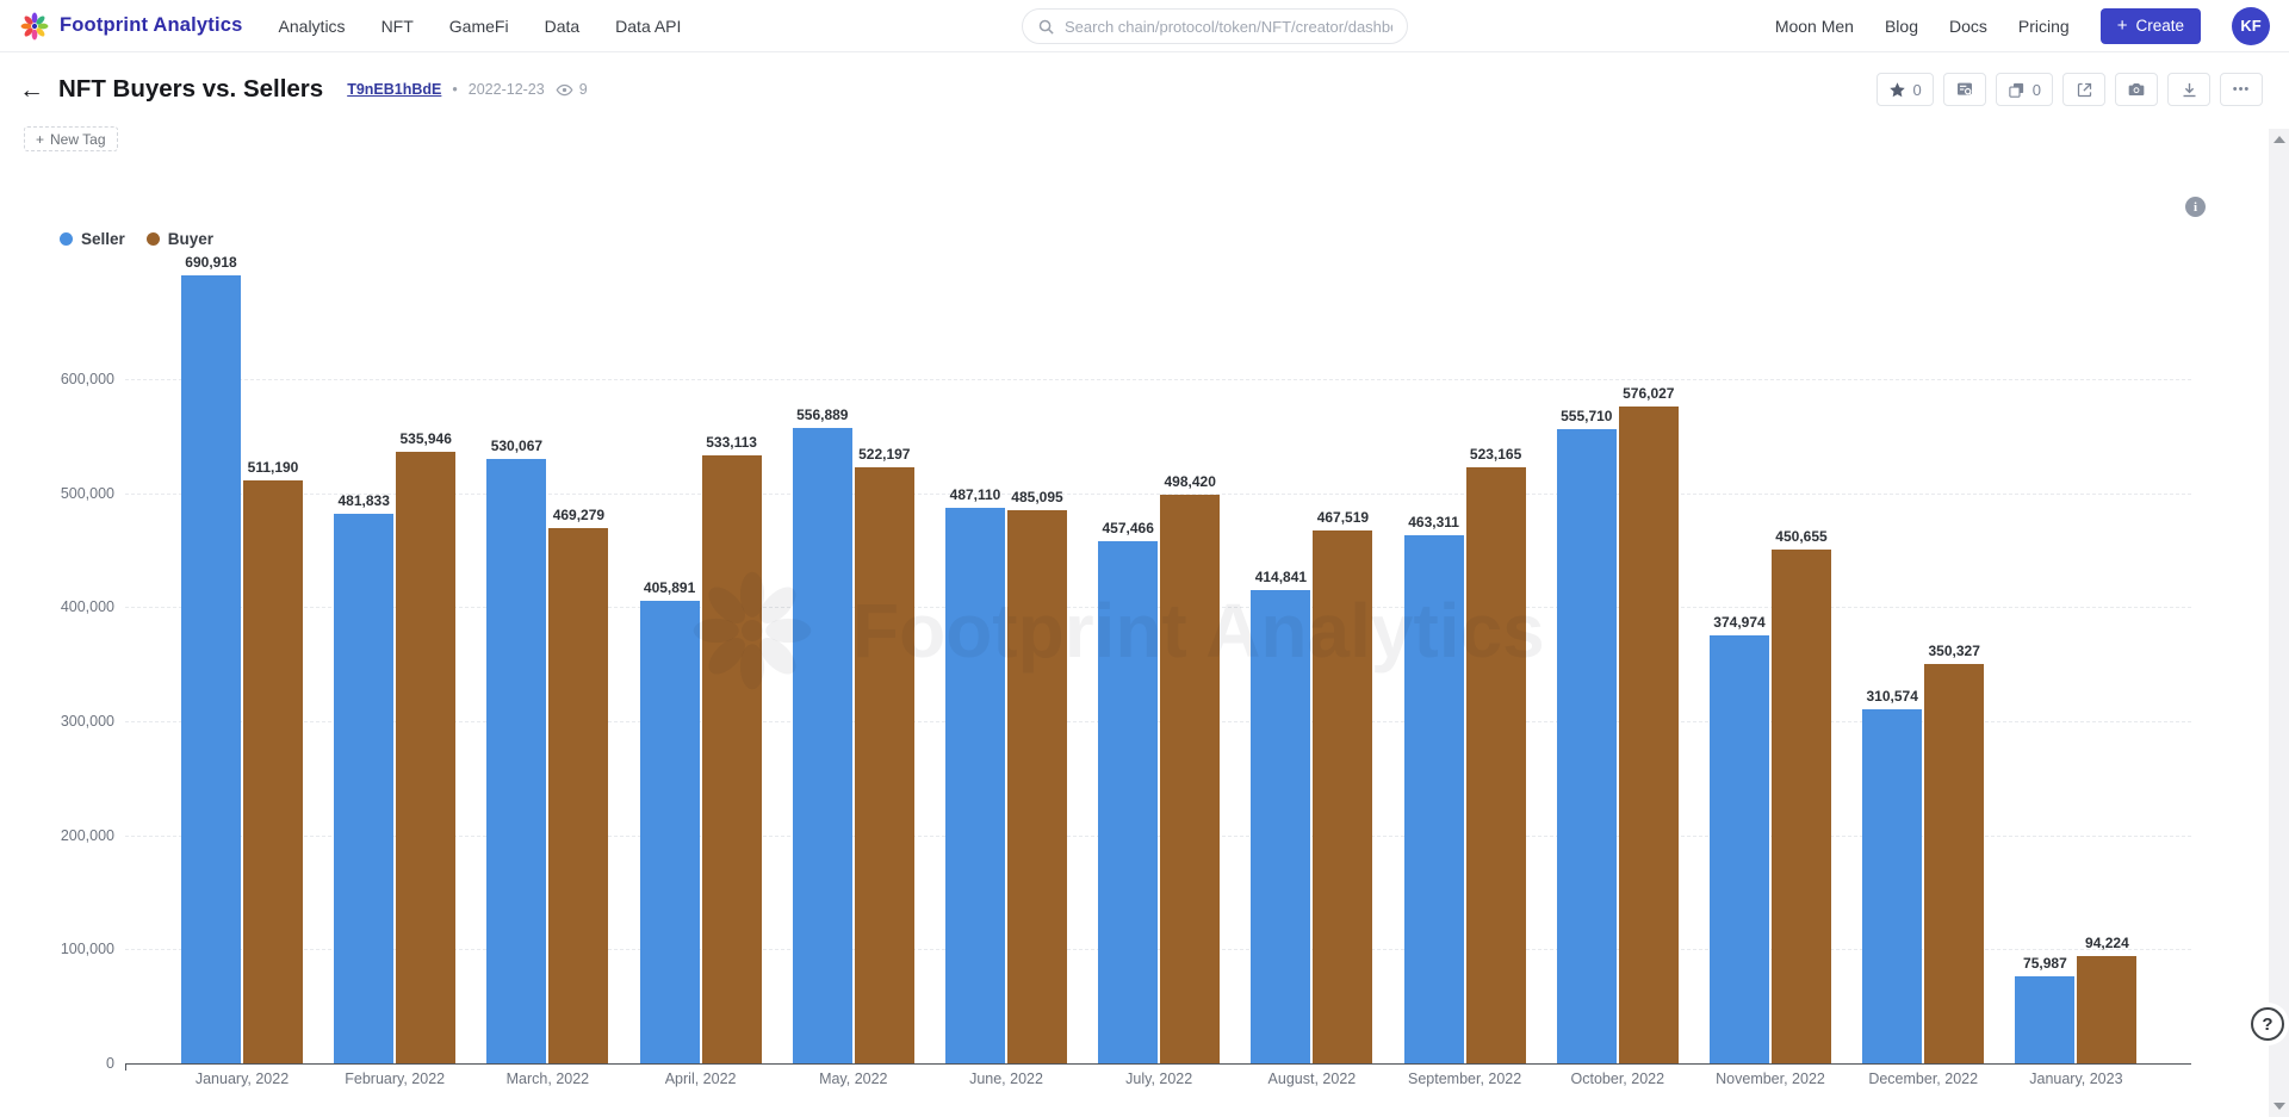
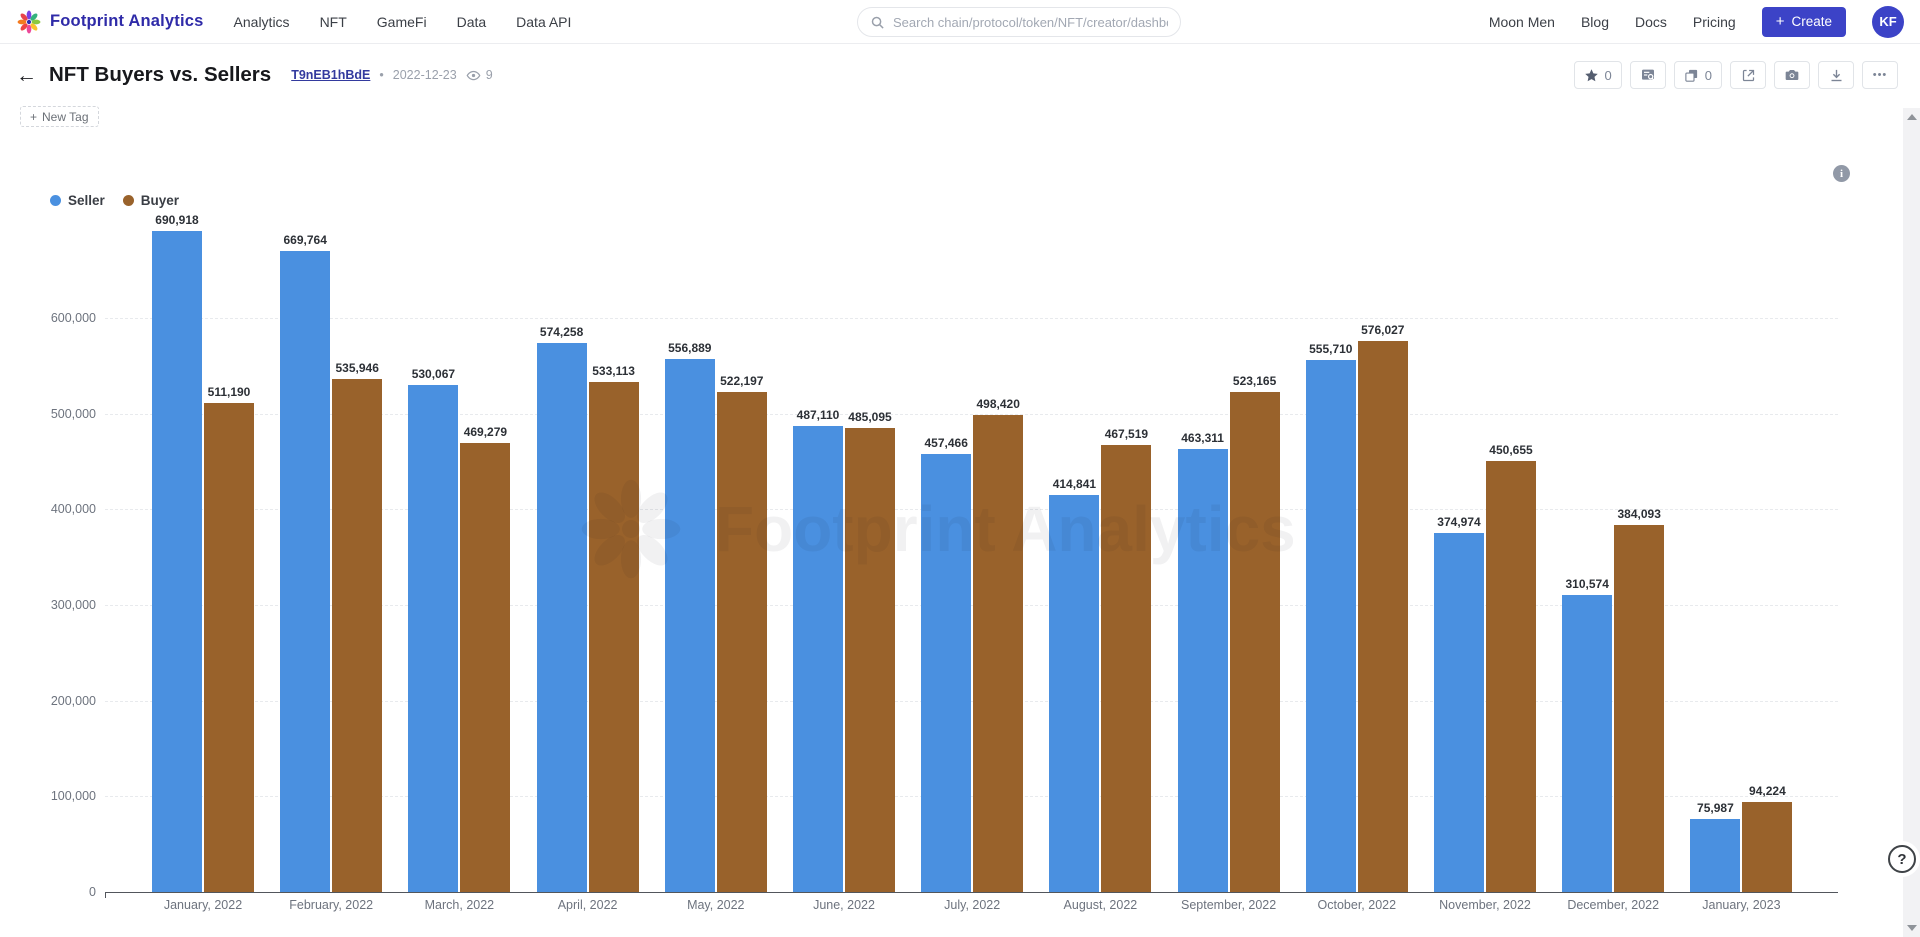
Seller/February, 2022: 481,833 -> 669,764
Seller/April, 2022: 405,891 -> 574,258
Buyer/December, 2022: 350,327 -> 384,093
